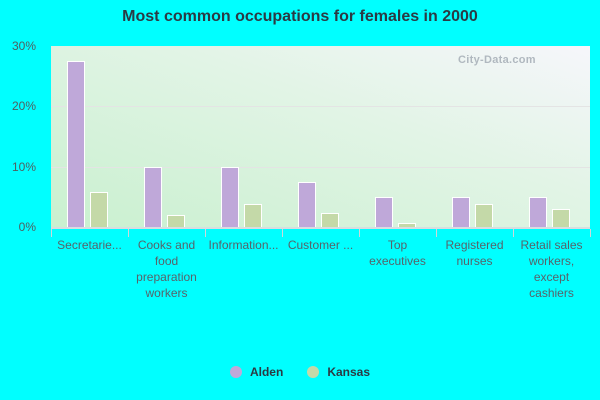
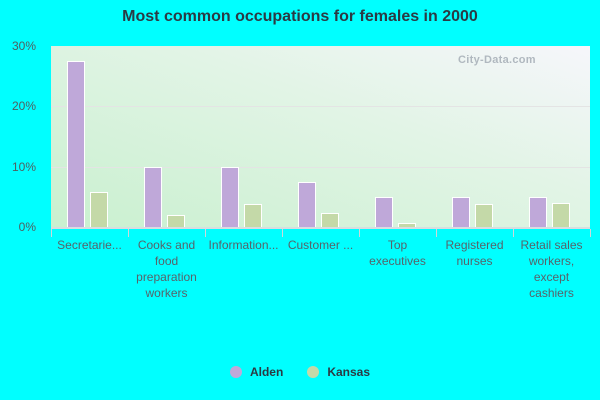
Kansas/Retail sales workers, except cashiers: 3% -> 4%
